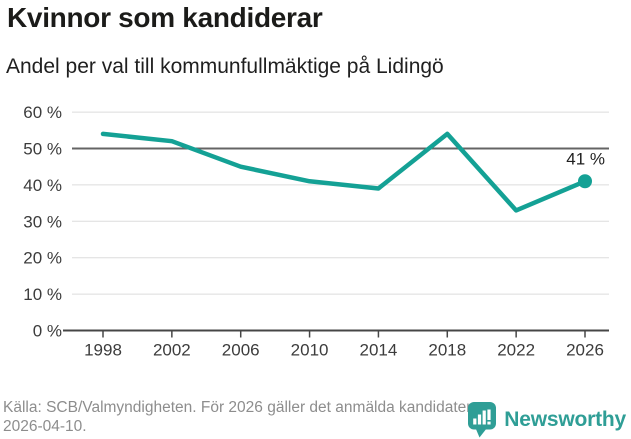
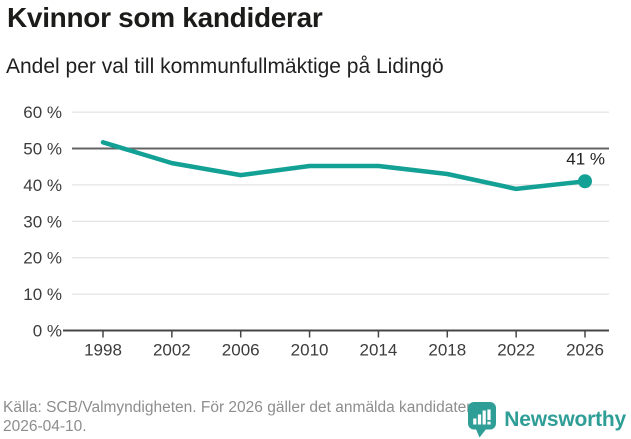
1998: 54% -> 52%
2002: 52% -> 46%
2006: 45% -> 43%
2010: 41% -> 45%
2014: 39% -> 45%
2018: 54% -> 43%
2022: 33% -> 39%
